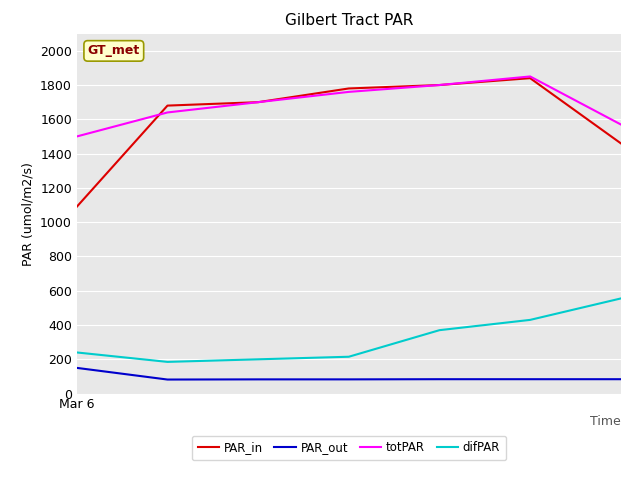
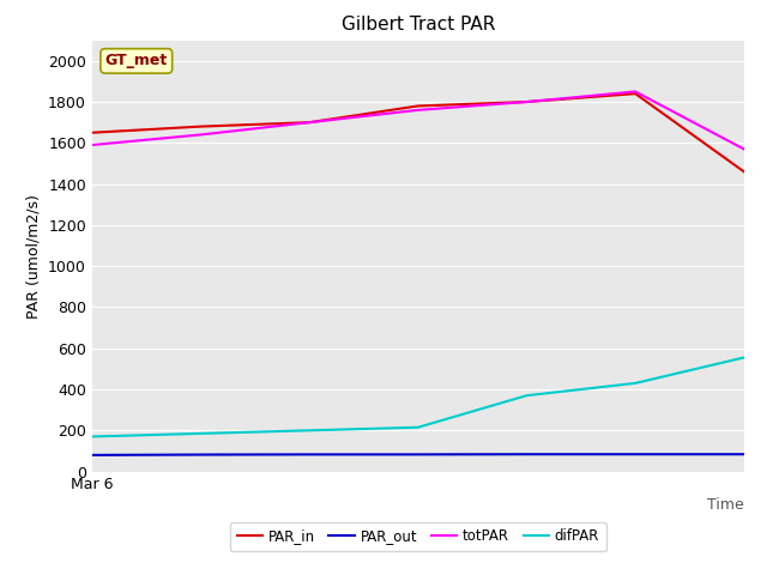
PAR_in/Mar 6: 1090 -> 1650
PAR_out/Mar 6: 150 -> 80
totPAR/Mar 6: 1500 -> 1590
difPAR/Mar 6: 240 -> 170
